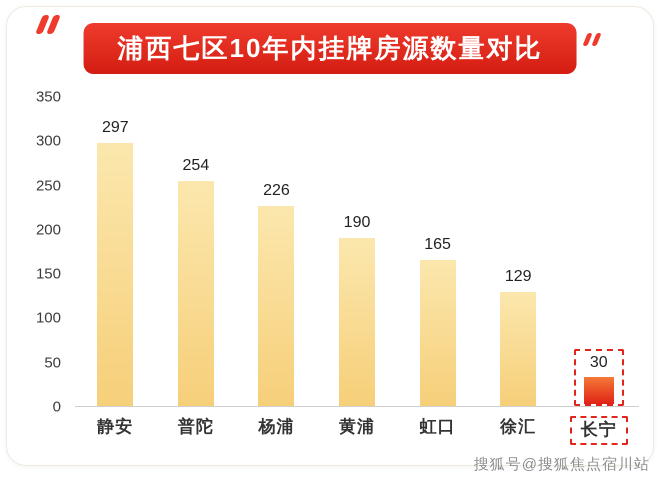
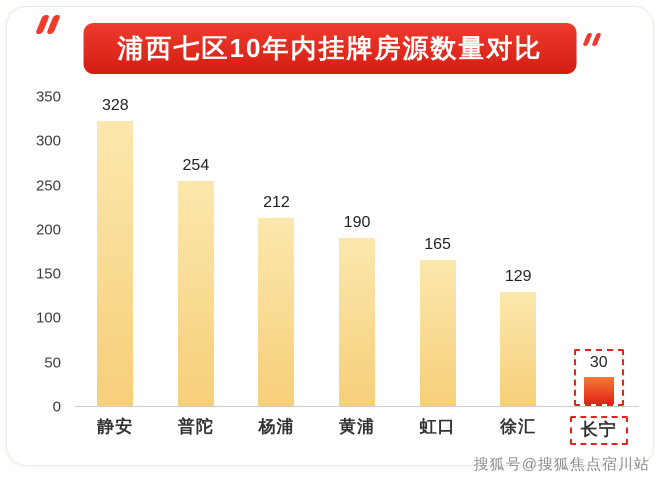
静安: 297 -> 328
杨浦: 226 -> 212
